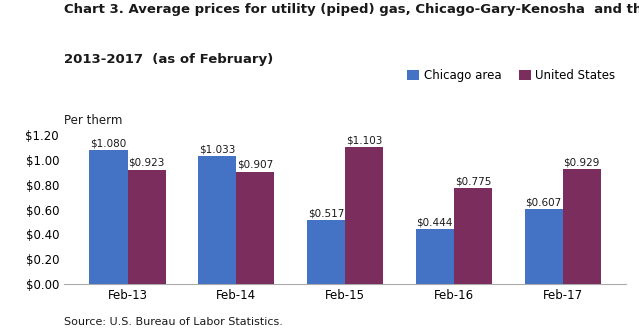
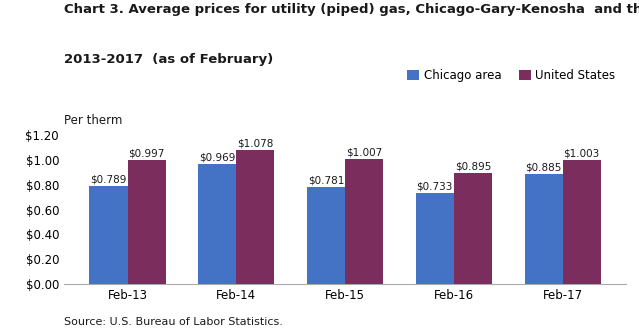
Chicago area/Feb-13: $1.080 -> $0.789
United States/Feb-13: $0.923 -> $0.997
Chicago area/Feb-14: $1.033 -> $0.969
United States/Feb-14: $0.907 -> $1.078
Chicago area/Feb-15: $0.517 -> $0.781
United States/Feb-15: $1.103 -> $1.007
Chicago area/Feb-16: $0.444 -> $0.733
United States/Feb-16: $0.775 -> $0.895
Chicago area/Feb-17: $0.607 -> $0.885
United States/Feb-17: $0.929 -> $1.003
